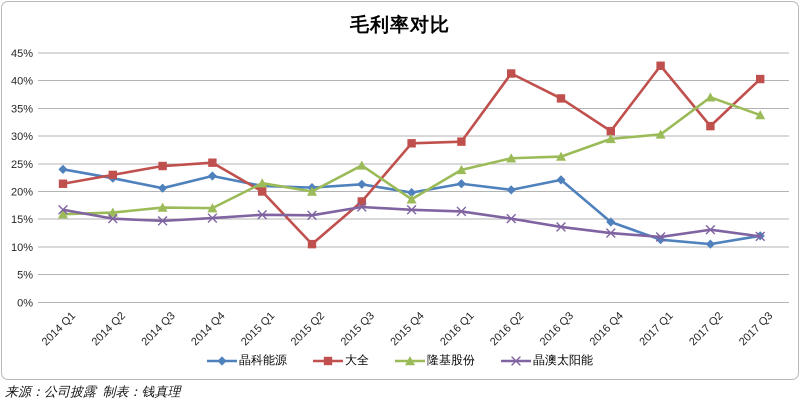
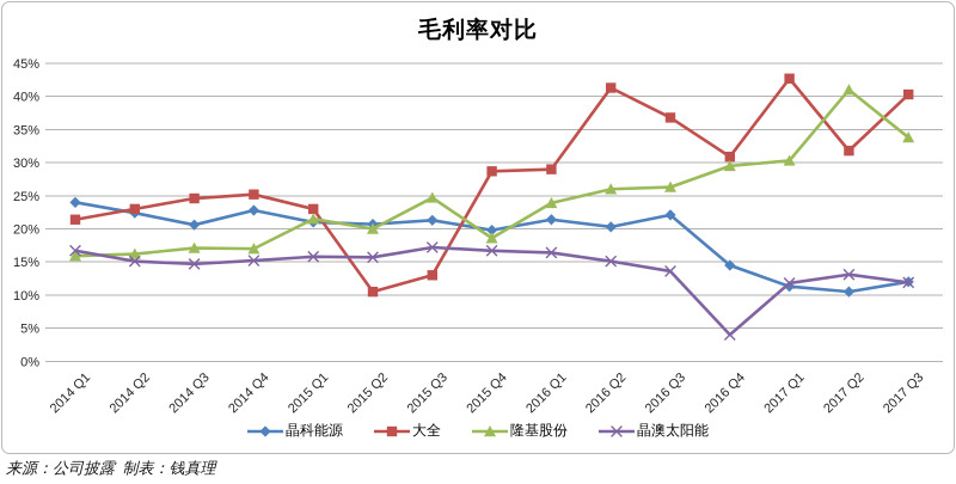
大全/2015 Q1: 20% -> 23%
大全/2015 Q3: 18% -> 13%
晶澳太阳能/2016 Q4: 12% -> 4%
隆基股份/2017 Q2: 37% -> 41%
